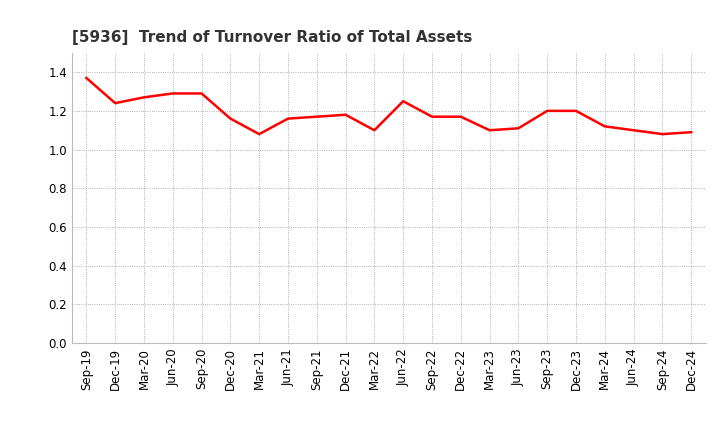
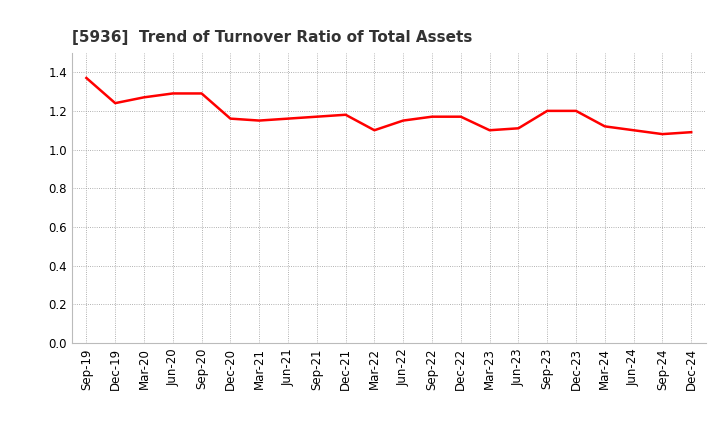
Mar-21: 1.08 -> 1.15
Jun-22: 1.25 -> 1.15
